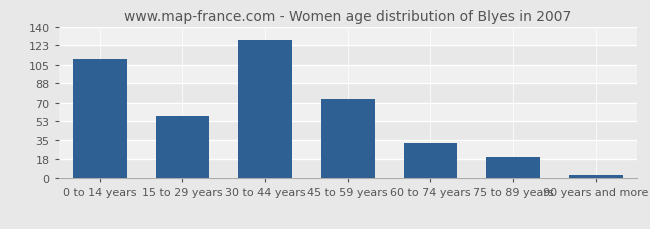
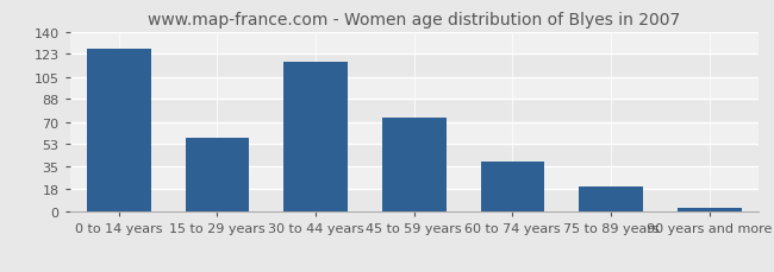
0 to 14 years: 110 -> 127
30 to 44 years: 128 -> 117
60 to 74 years: 33 -> 39
